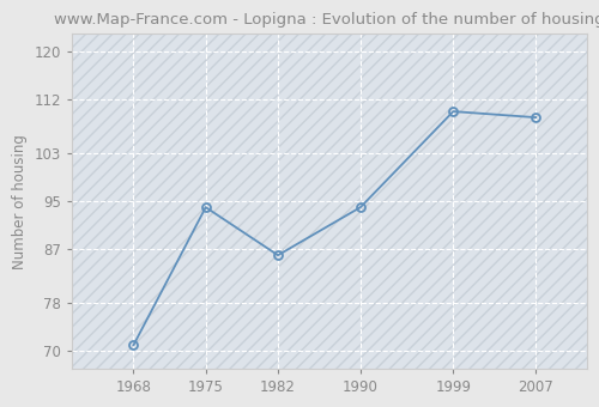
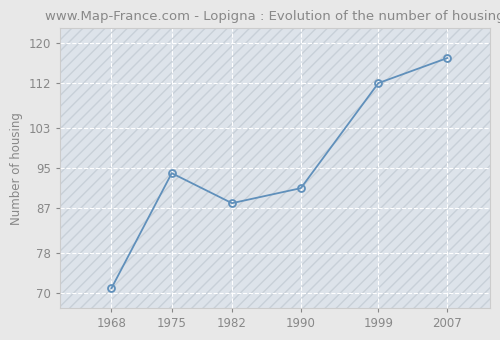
1982: 86 -> 88
1990: 94 -> 91
1999: 110 -> 112
2007: 109 -> 117
